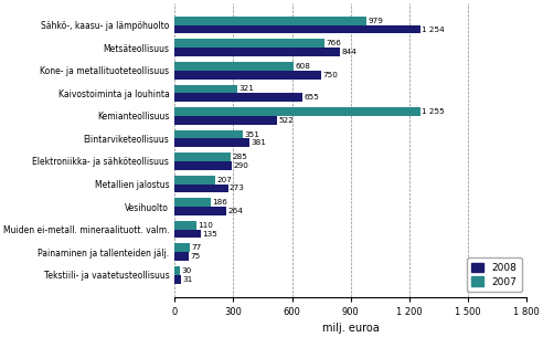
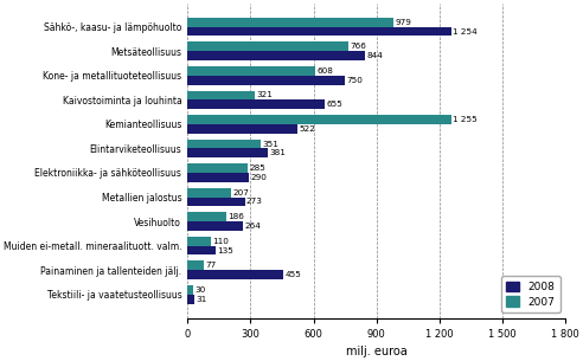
2008/Painaminen ja tallenteiden jälj.: 75 -> 455
